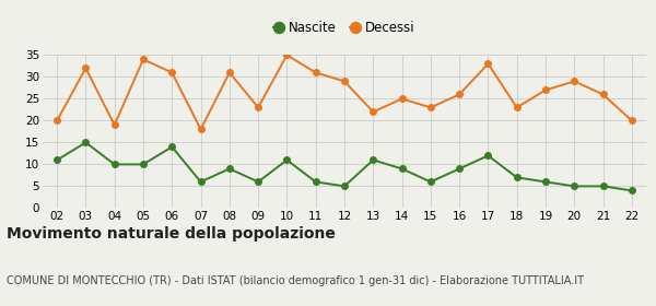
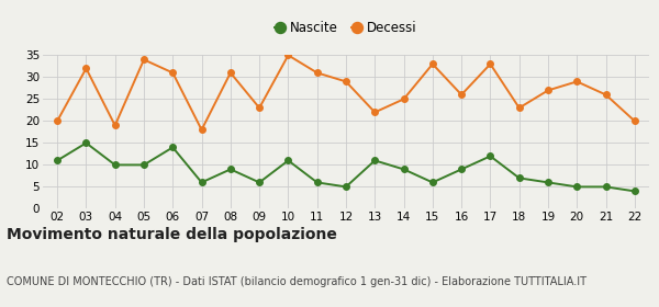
Decessi/15: 23 -> 33
